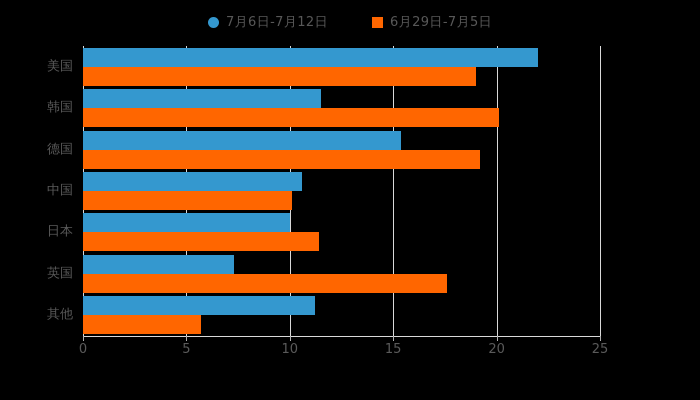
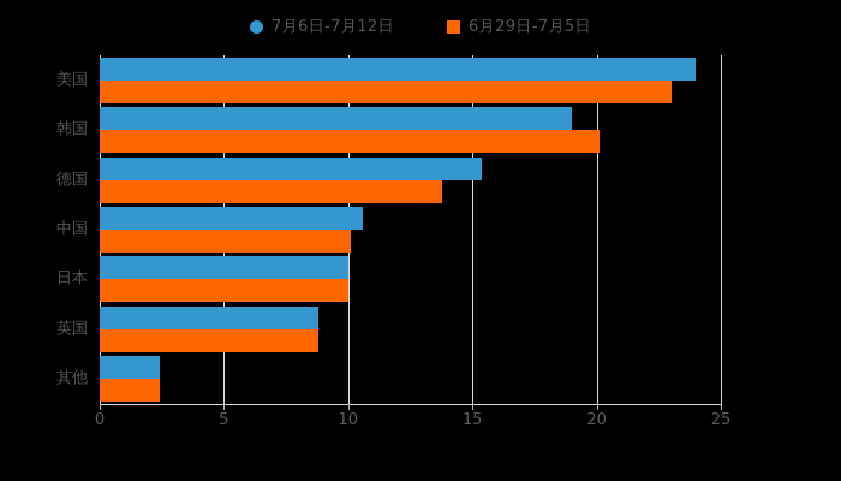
7月6日-7月12日/美国: 22.0 -> 24.0
6月29日-7月5日/美国: 19.0 -> 23.0
7月6日-7月12日/韩国: 11.5 -> 19.0
6月29日-7月5日/德国: 19.2 -> 13.8
6月29日-7月5日/日本: 11.4 -> 10.0
7月6日-7月12日/英国: 7.3 -> 8.8
6月29日-7月5日/英国: 17.6 -> 8.8
7月6日-7月12日/其他: 11.2 -> 2.4
6月29日-7月5日/其他: 5.7 -> 2.4
